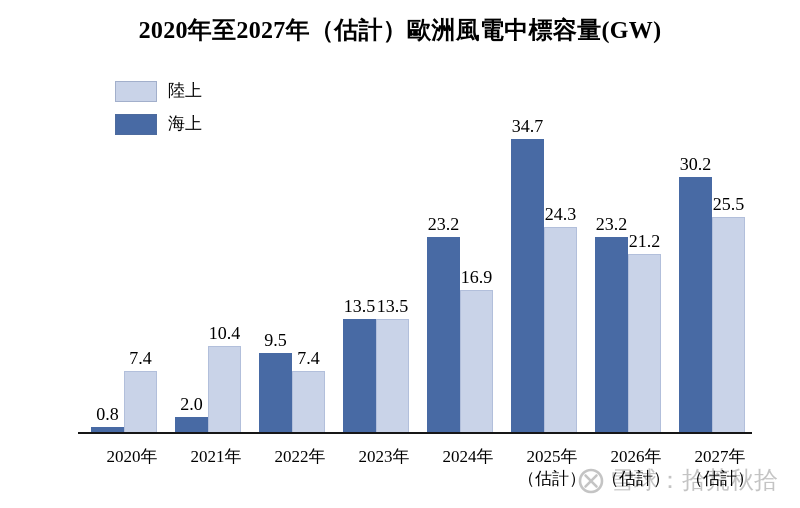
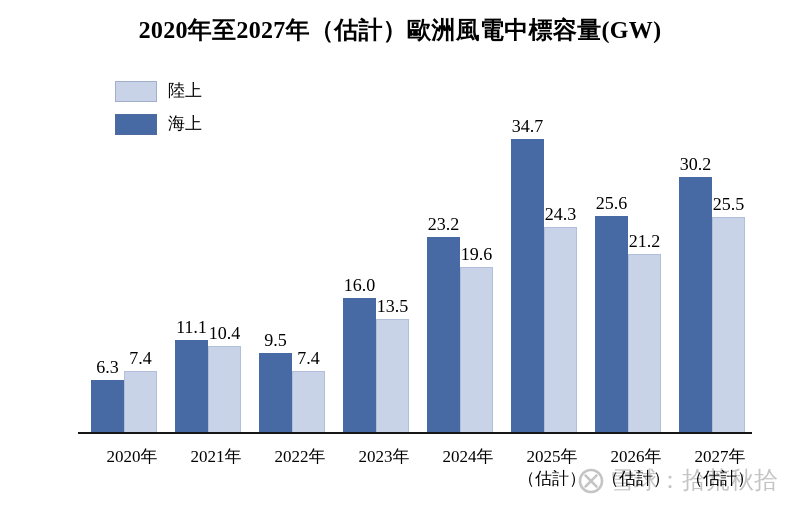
海上/2020年: 0.8 -> 6.3
海上/2021年: 2.0 -> 11.1
海上/2023年: 13.5 -> 16.0
陸上/2024年: 16.9 -> 19.6
海上/2026年（估計）: 23.2 -> 25.6
